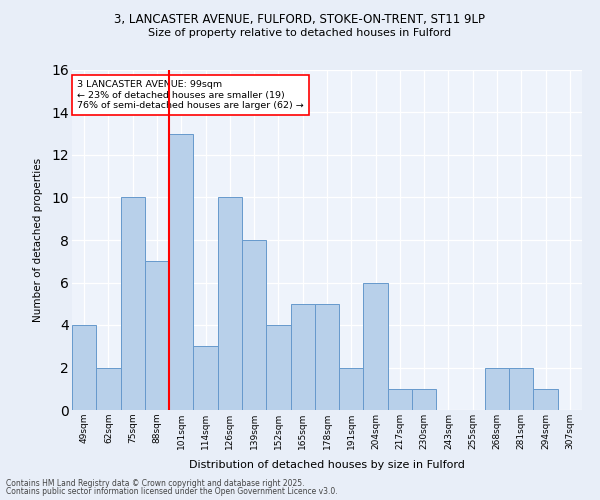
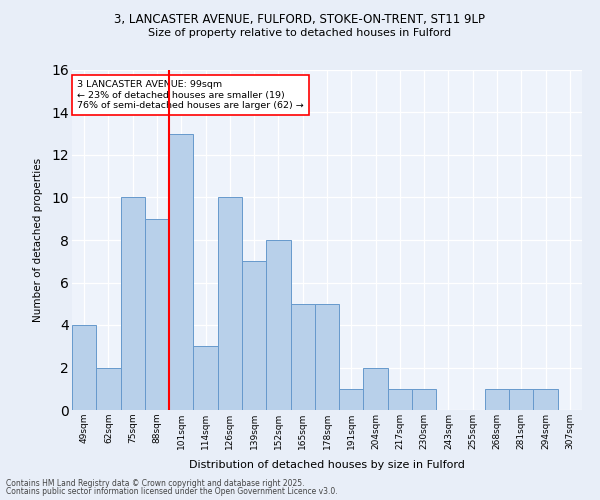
88sqm: 7 -> 9
139sqm: 8 -> 7
152sqm: 4 -> 8
191sqm: 2 -> 1
204sqm: 6 -> 2
268sqm: 2 -> 1
281sqm: 2 -> 1
